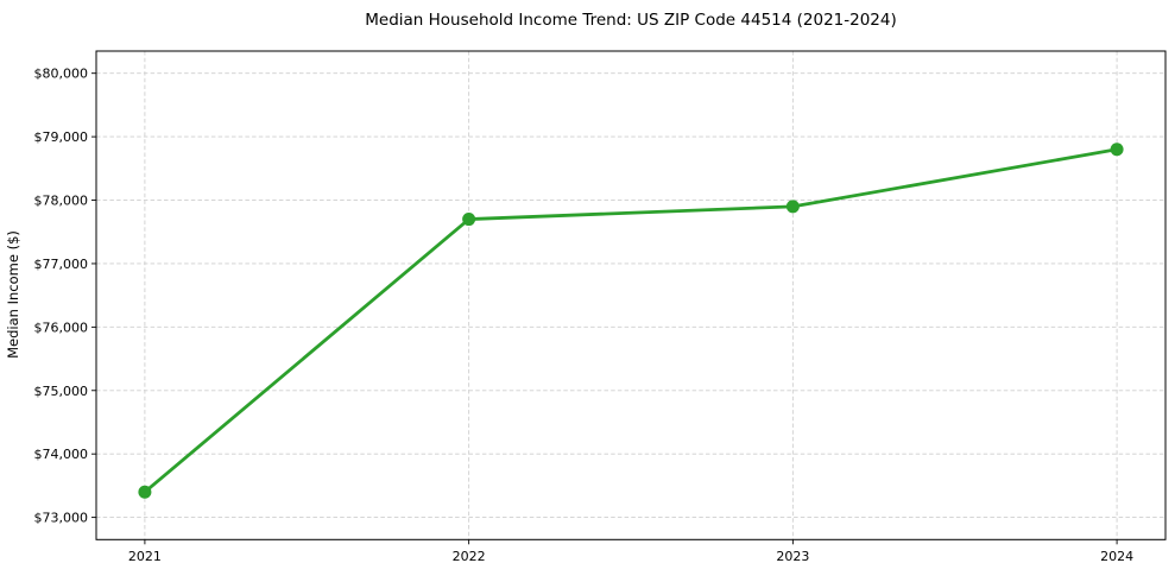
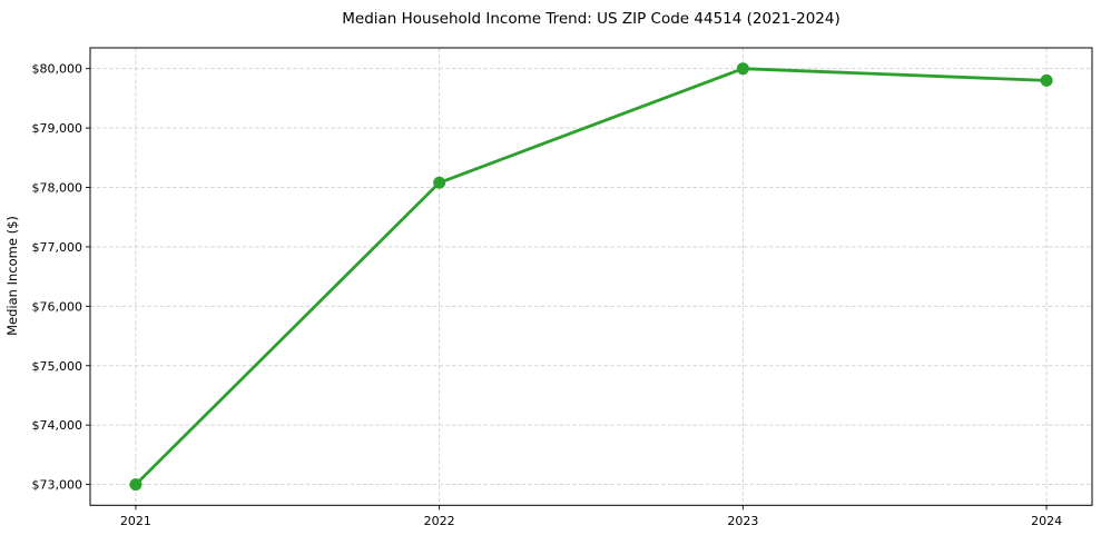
2021: $73400 -> $73000
2022: $77700 -> $78100
2023: $77900 -> $80000
2024: $78800 -> $79800
